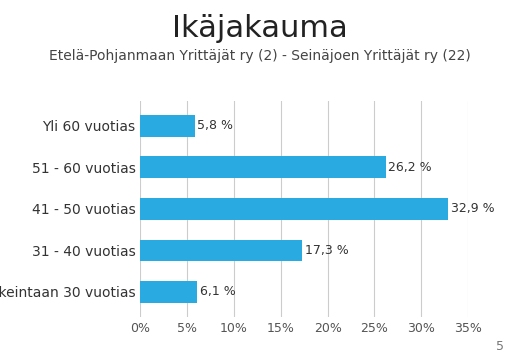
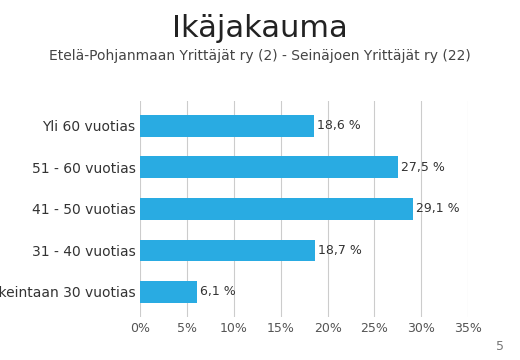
Yli 60 vuotias: 5,8 -> 18,6
51 - 60 vuotias: 26,2 -> 27,5
41 - 50 vuotias: 32,9 -> 29,1
31 - 40 vuotias: 17,3 -> 18,7
